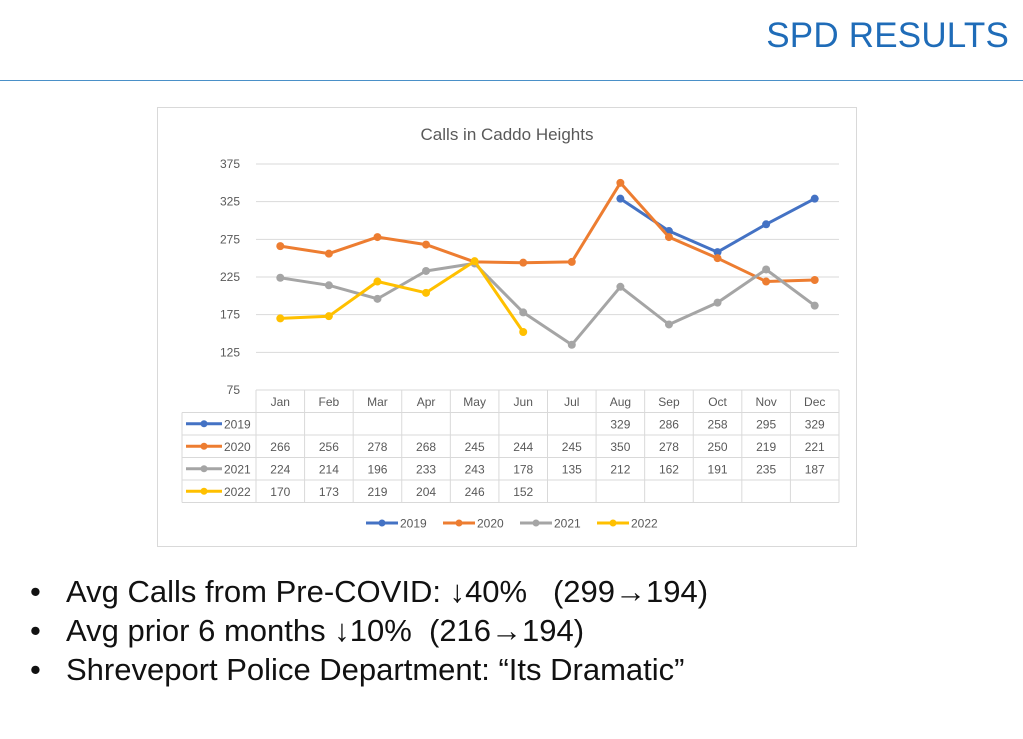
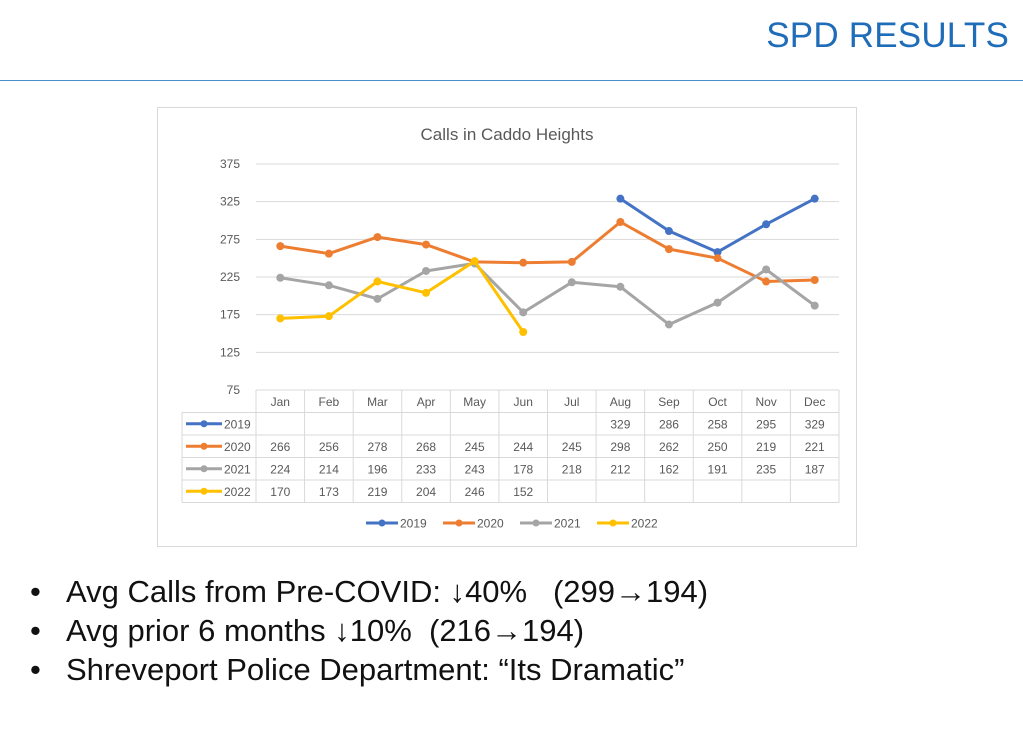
2021/Jul: 135 -> 218
2020/Aug: 350 -> 298
2020/Sep: 278 -> 262
